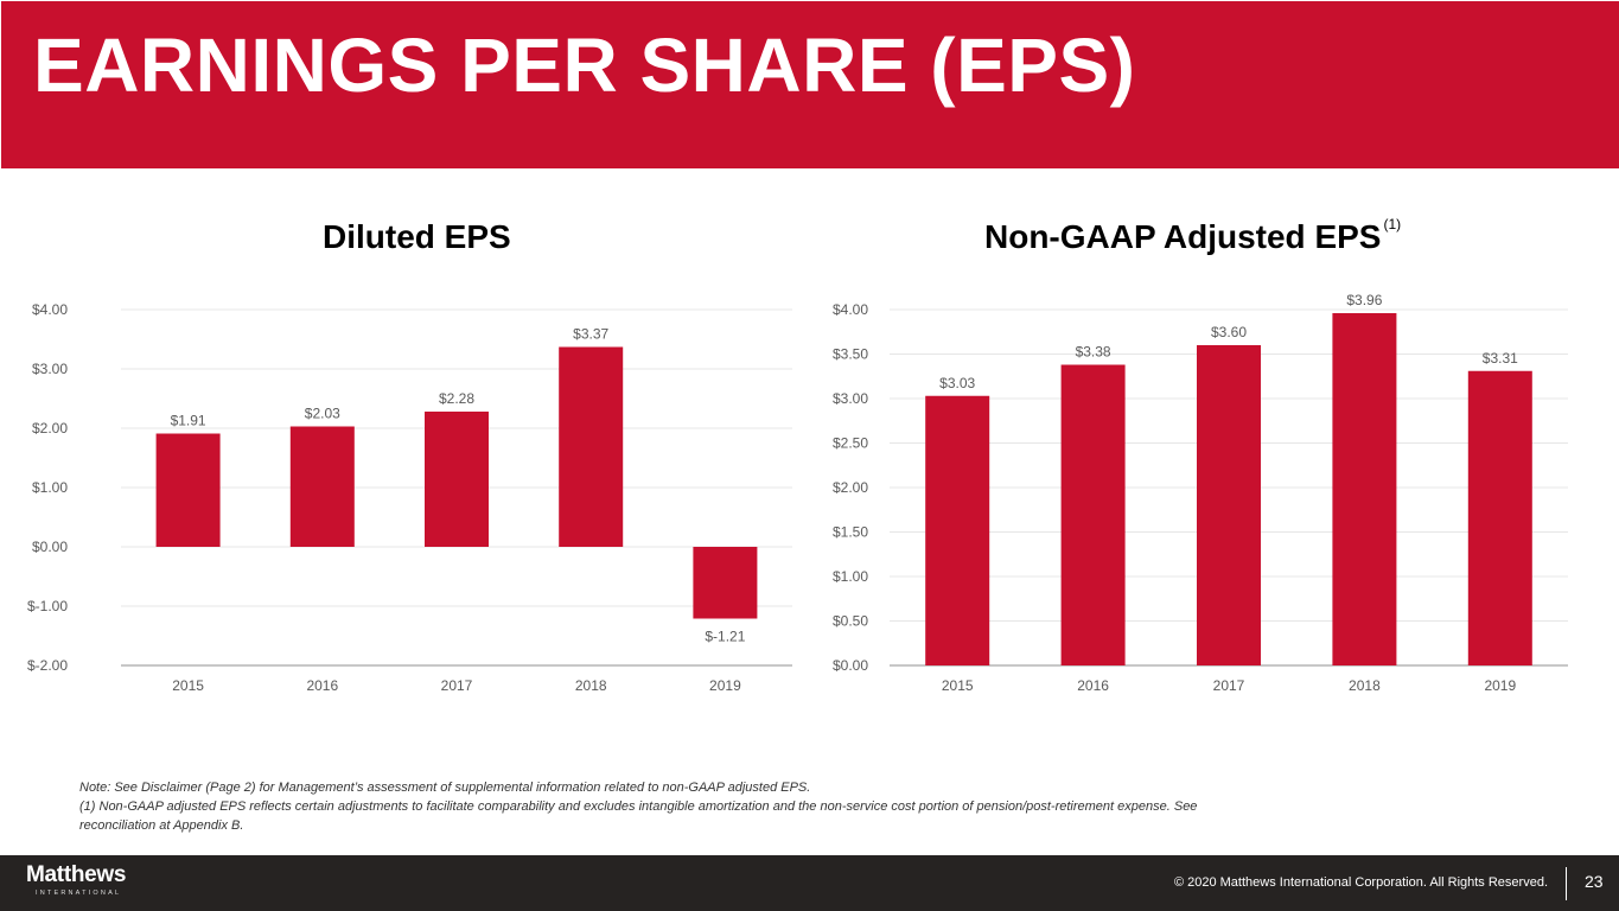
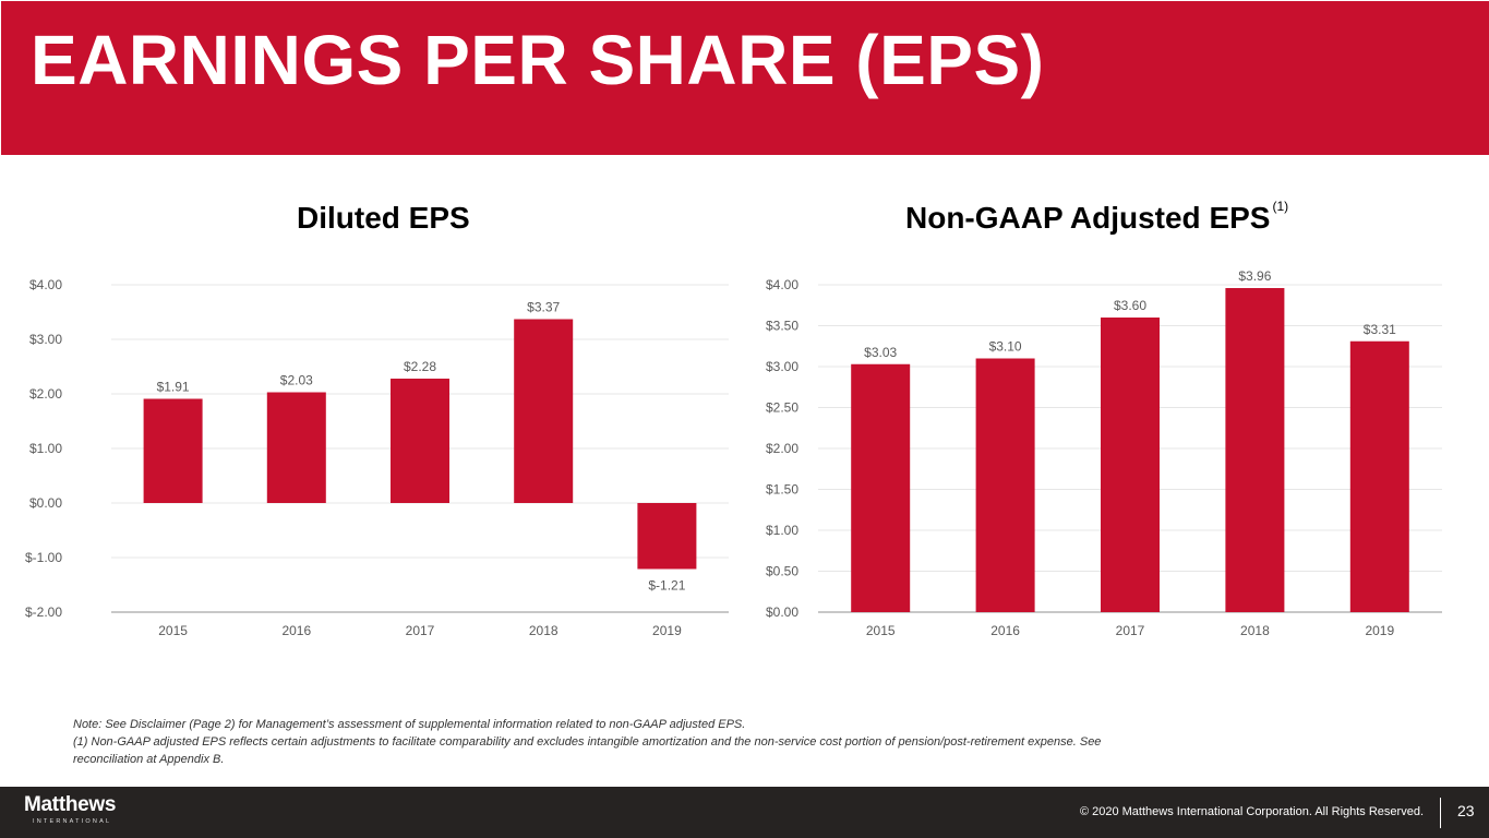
Non-GAAP Adjusted EPS/2016: $3.38 -> $3.10
